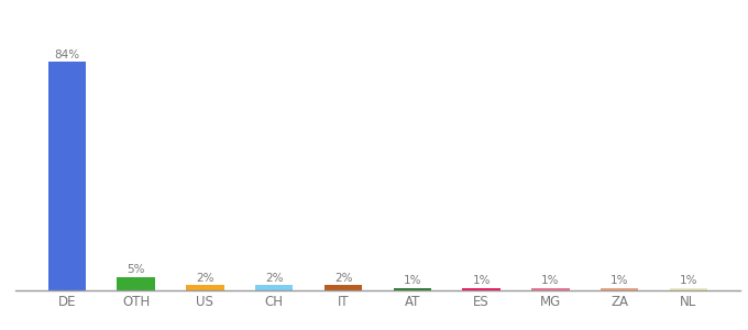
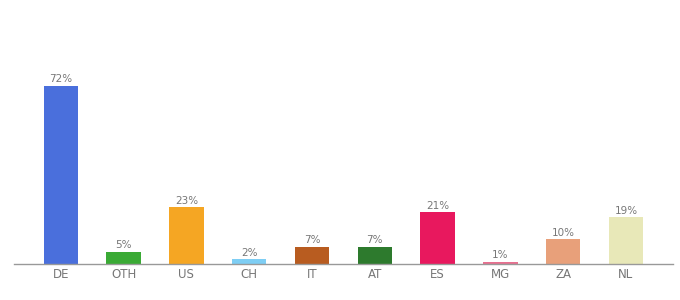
DE: 84% -> 72%
US: 2% -> 23%
IT: 2% -> 7%
AT: 1% -> 7%
ES: 1% -> 21%
ZA: 1% -> 10%
NL: 1% -> 19%
